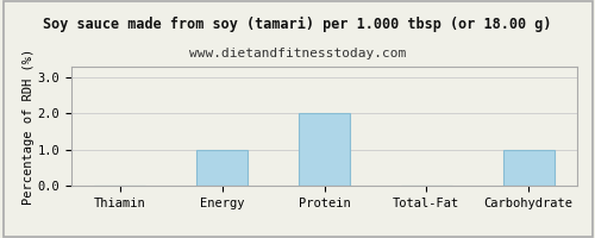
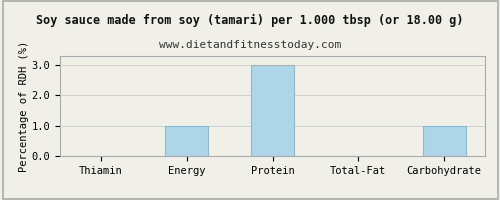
Protein: 2 -> 3
